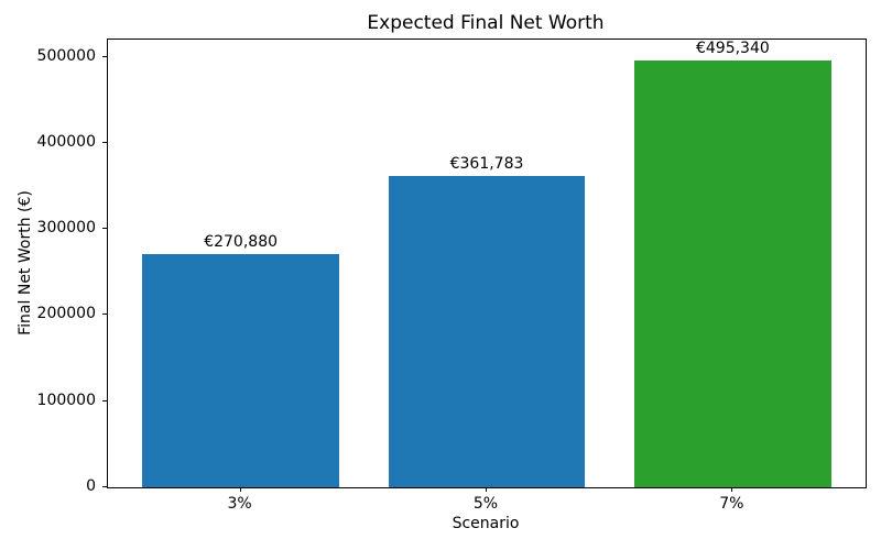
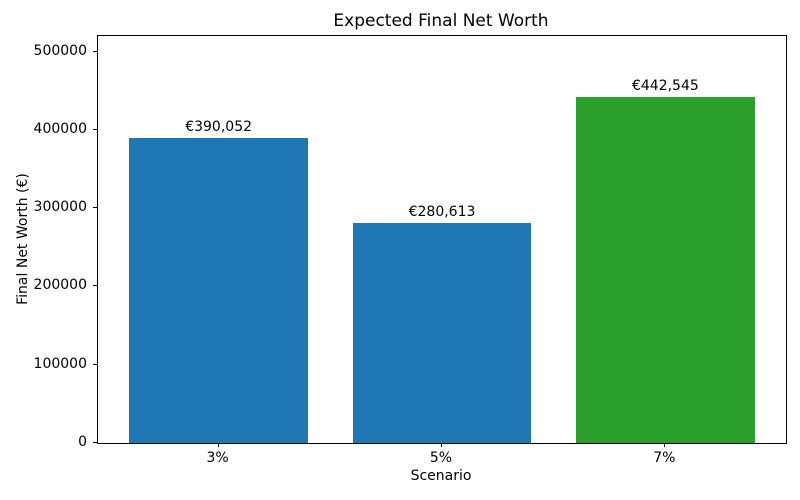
3%: €270,880 -> €390,052
5%: €361,783 -> €280,613
7%: €495,340 -> €442,545
